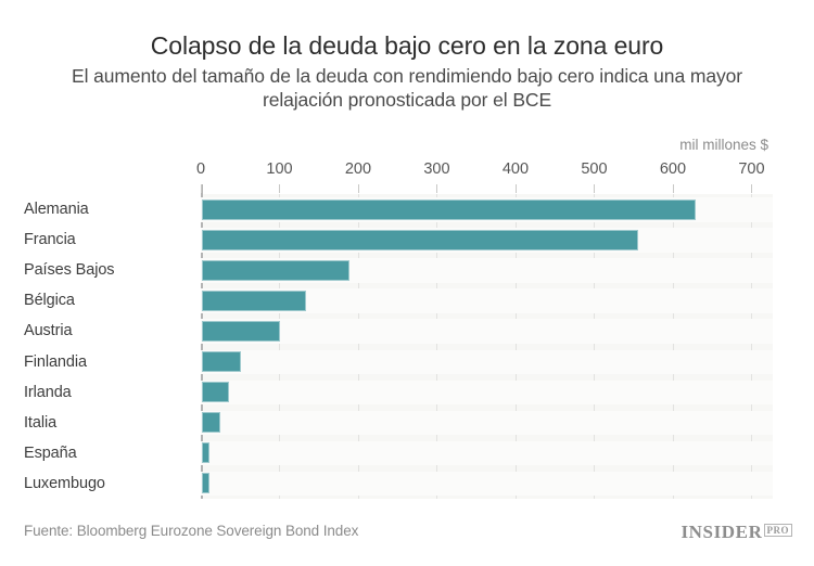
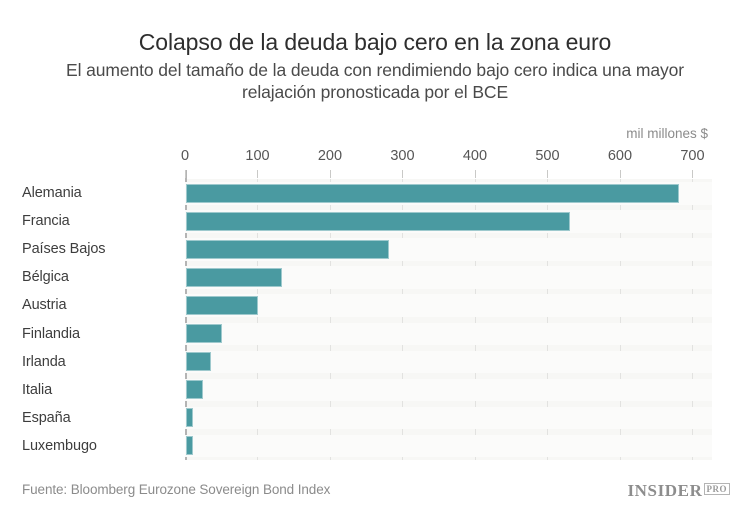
Alemania: 630 -> 680
Francia: 560 -> 530
Países Bajos: 190 -> 280
